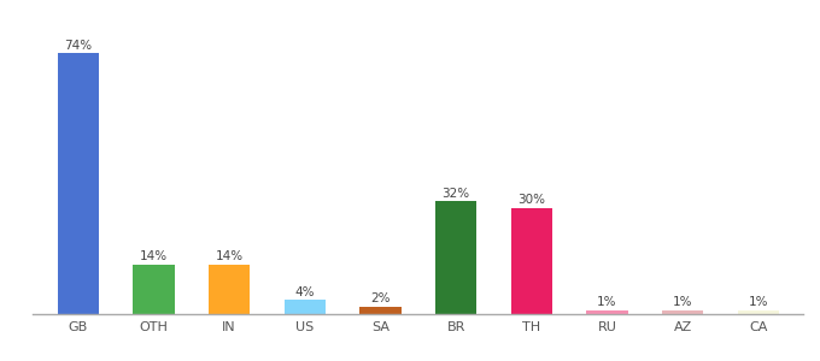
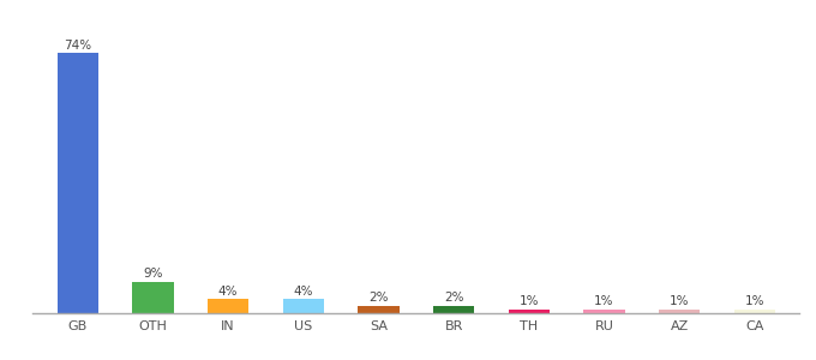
OTH: 14% -> 9%
IN: 14% -> 4%
BR: 32% -> 2%
TH: 30% -> 1%
